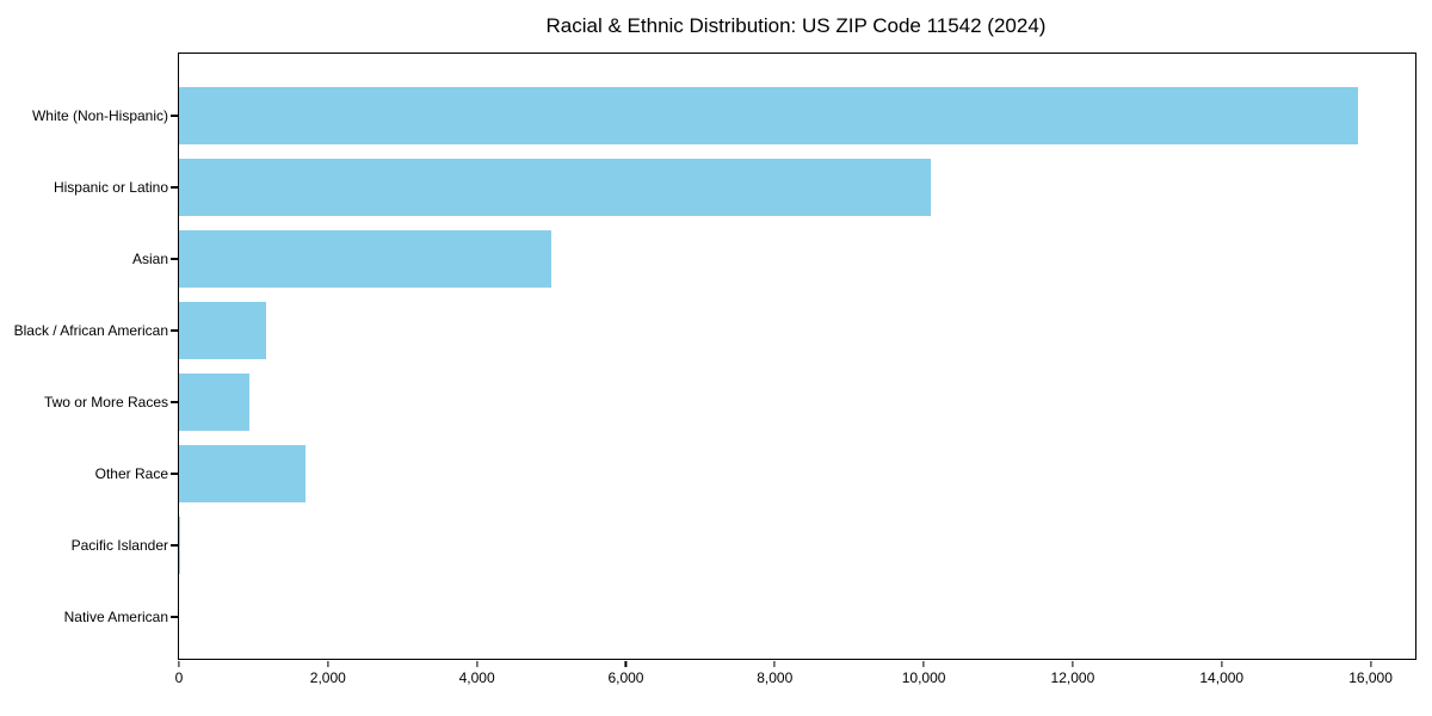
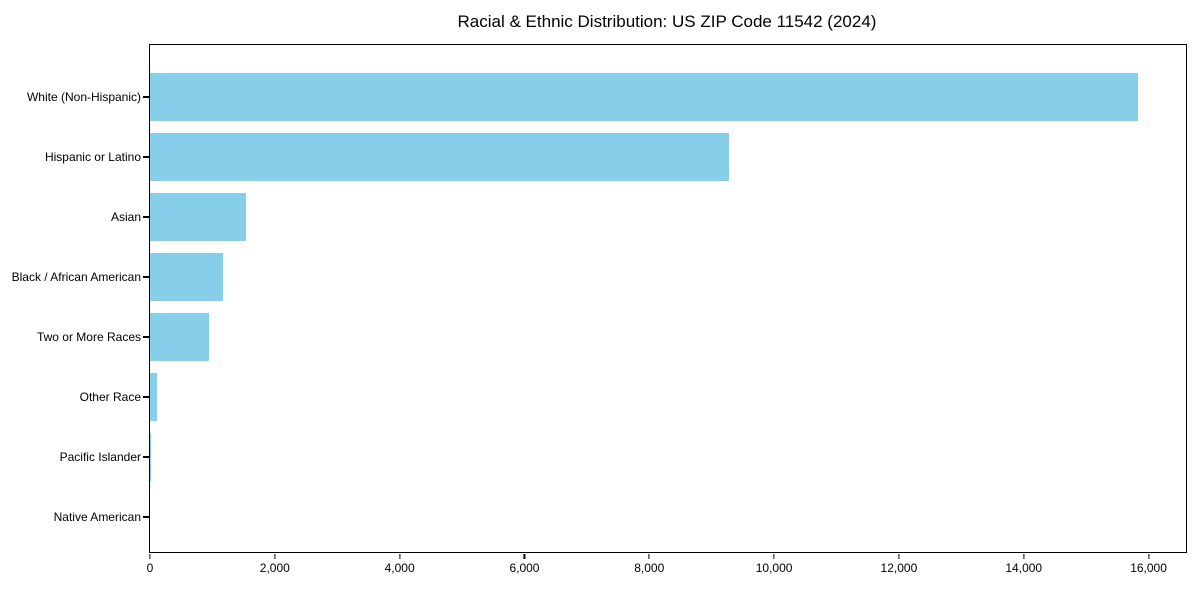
Hispanic or Latino: 10100 -> 9300
Asian: 5000 -> 1500
Other Race: 1700 -> 100
